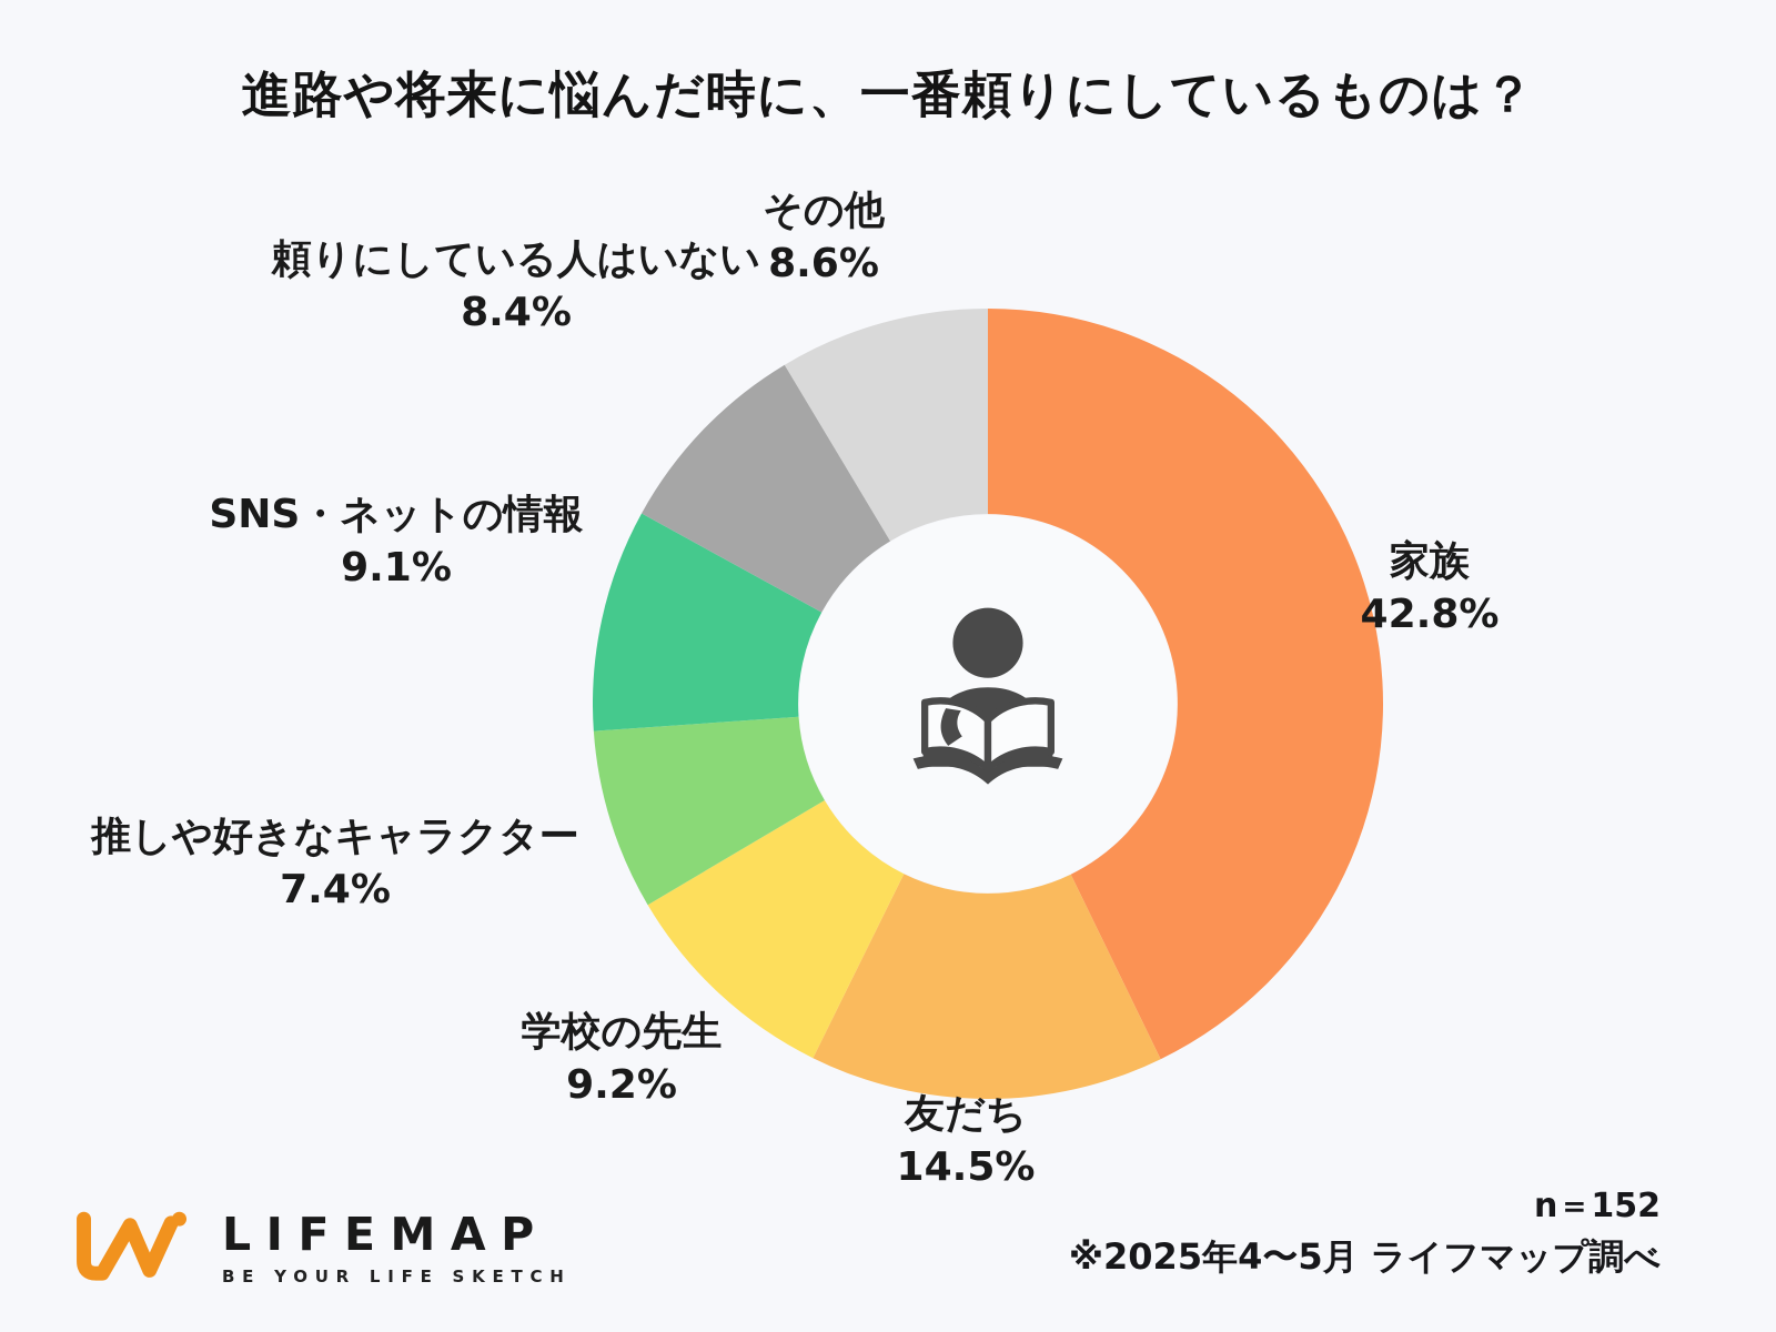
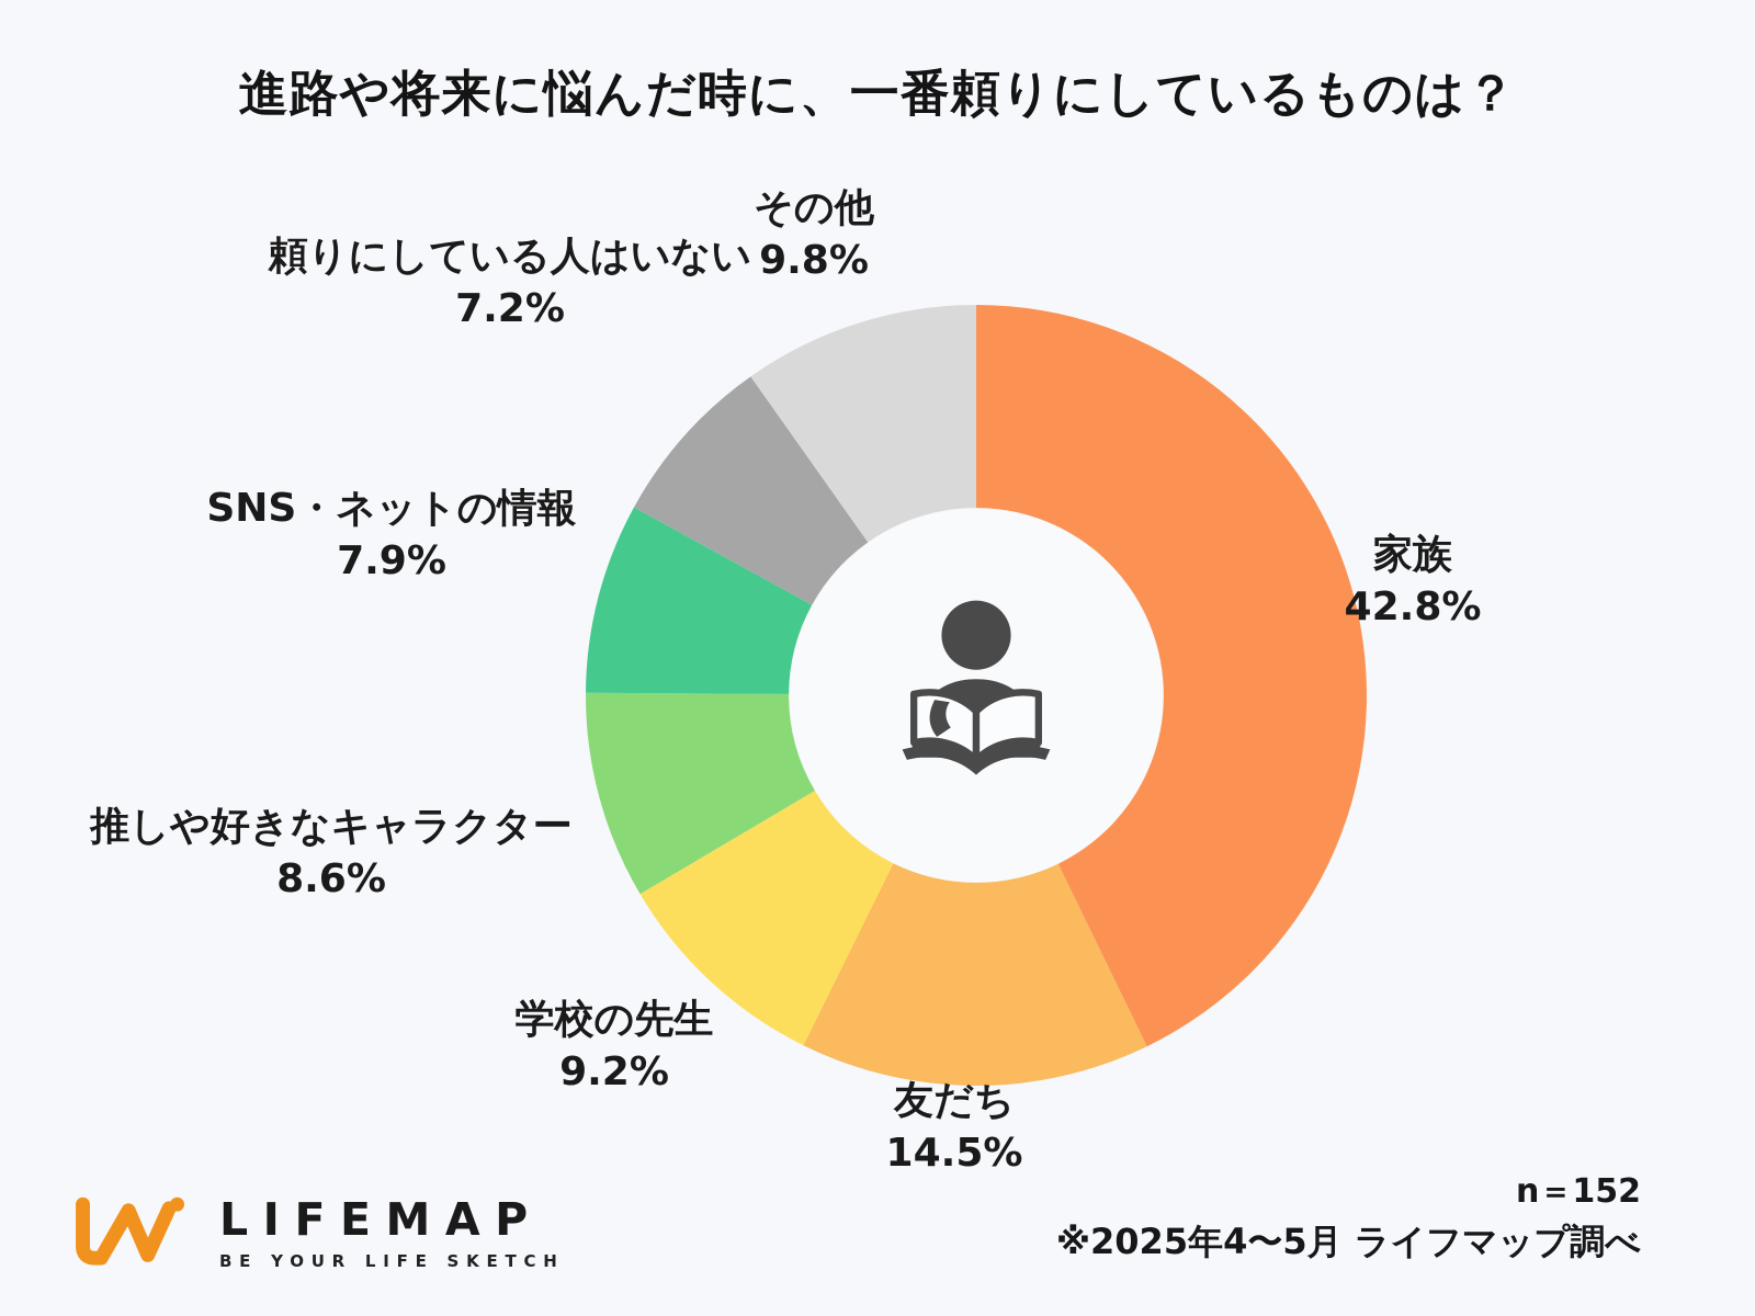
推しや好きなキャラクター: 7.4% -> 8.6%
SNS・ネットの情報: 9.1% -> 7.9%
頼りにしている人はいない: 8.4% -> 7.2%
その他: 8.6% -> 9.8%
